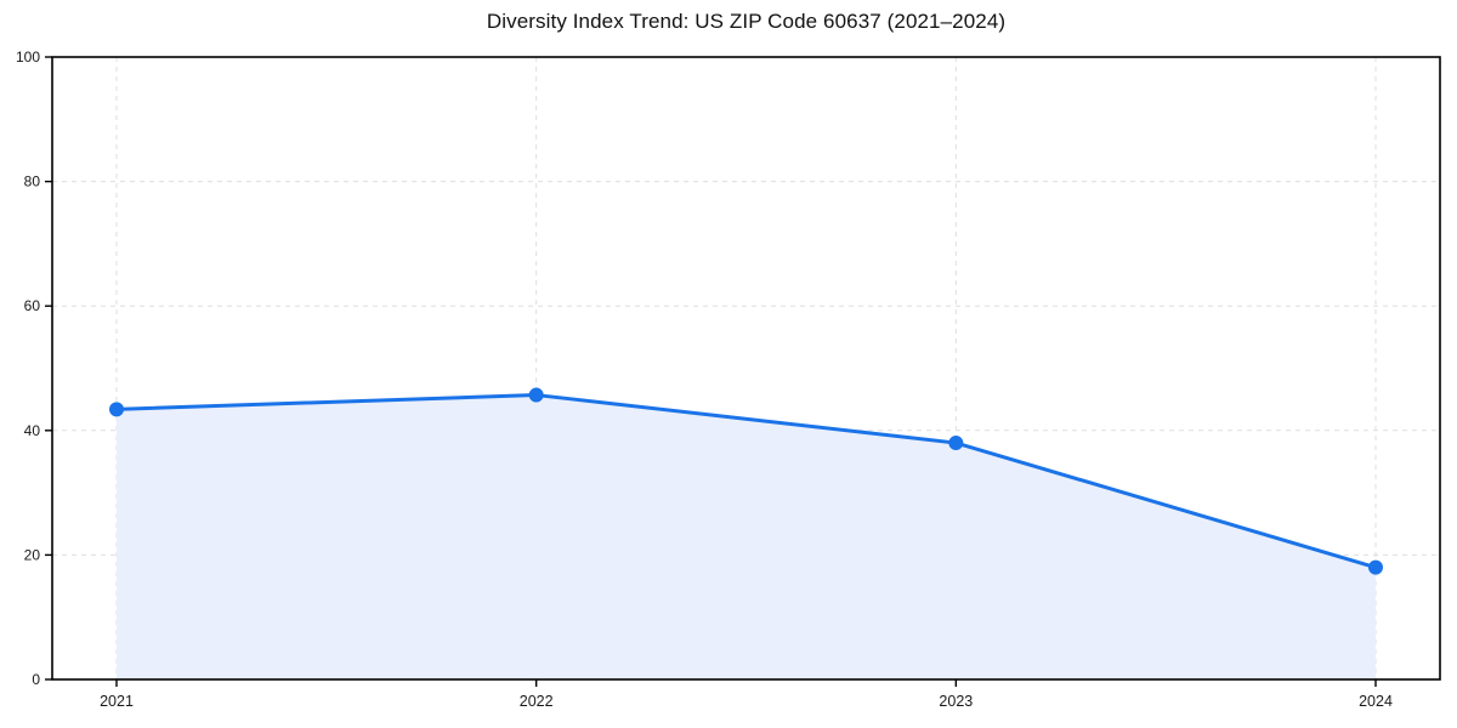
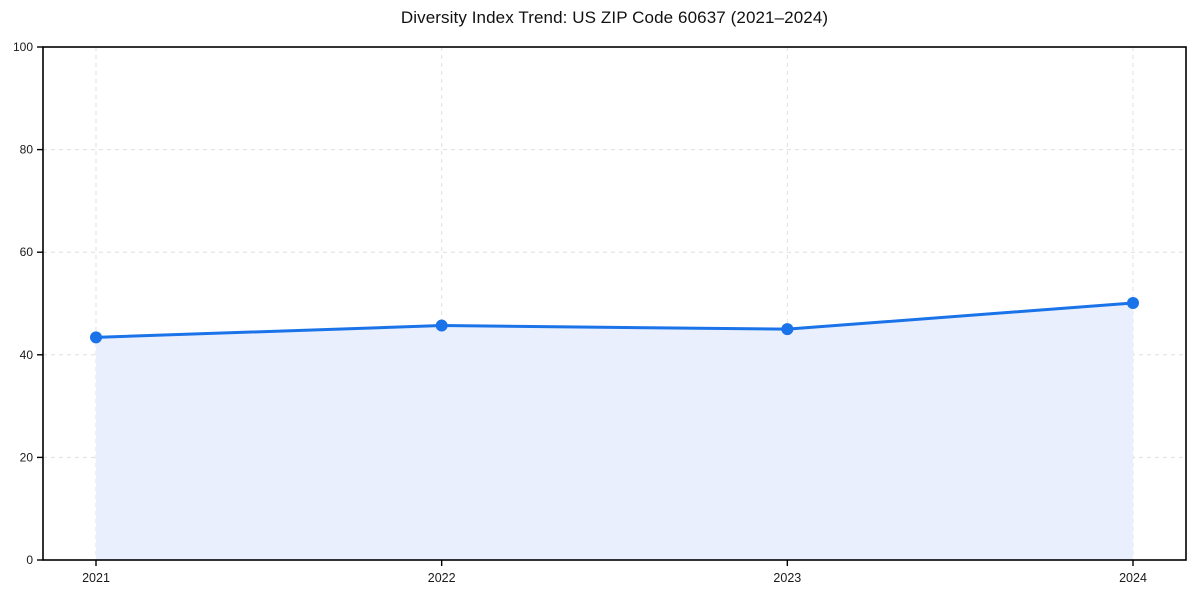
2023: 38 -> 45
2024: 18 -> 50
